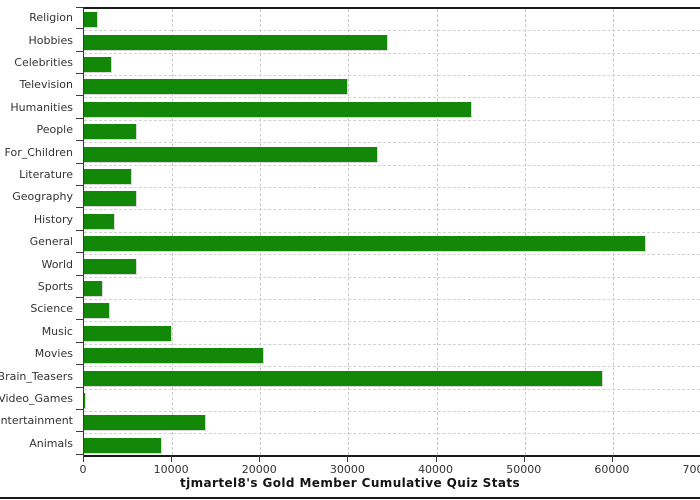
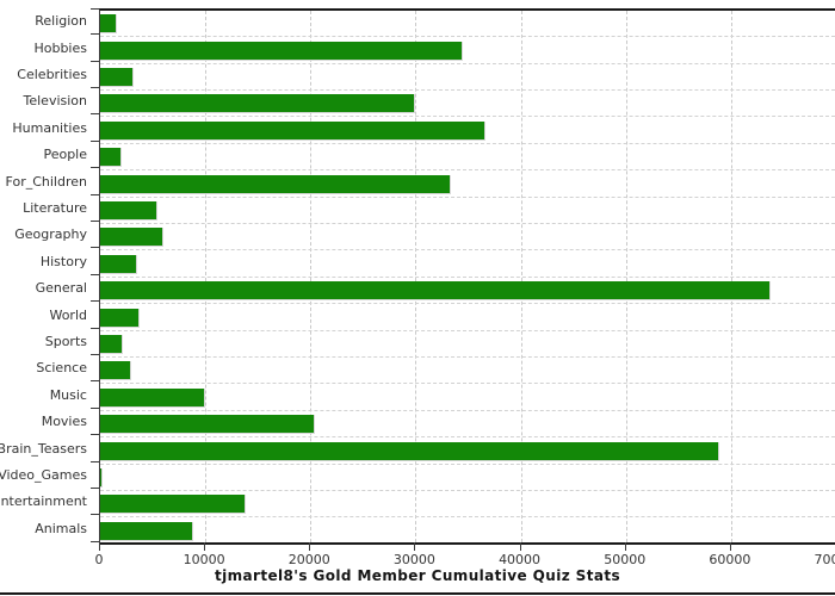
Humanities: 44000 -> 37000
People: 6000 -> 2000
World: 6000 -> 4000
